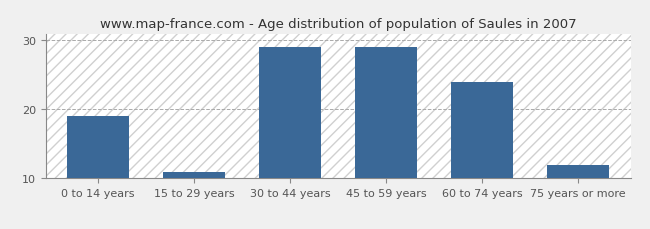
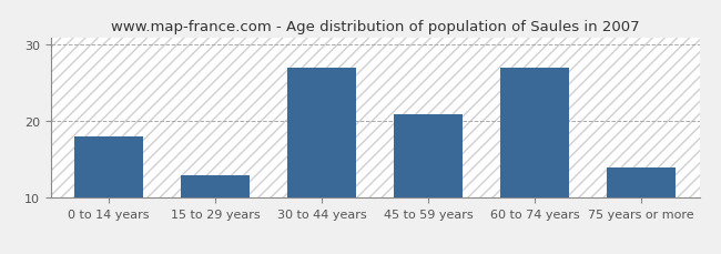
0 to 14 years: 19 -> 18
15 to 29 years: 11 -> 13
30 to 44 years: 29 -> 27
45 to 59 years: 29 -> 21
60 to 74 years: 24 -> 27
75 years or more: 12 -> 14
